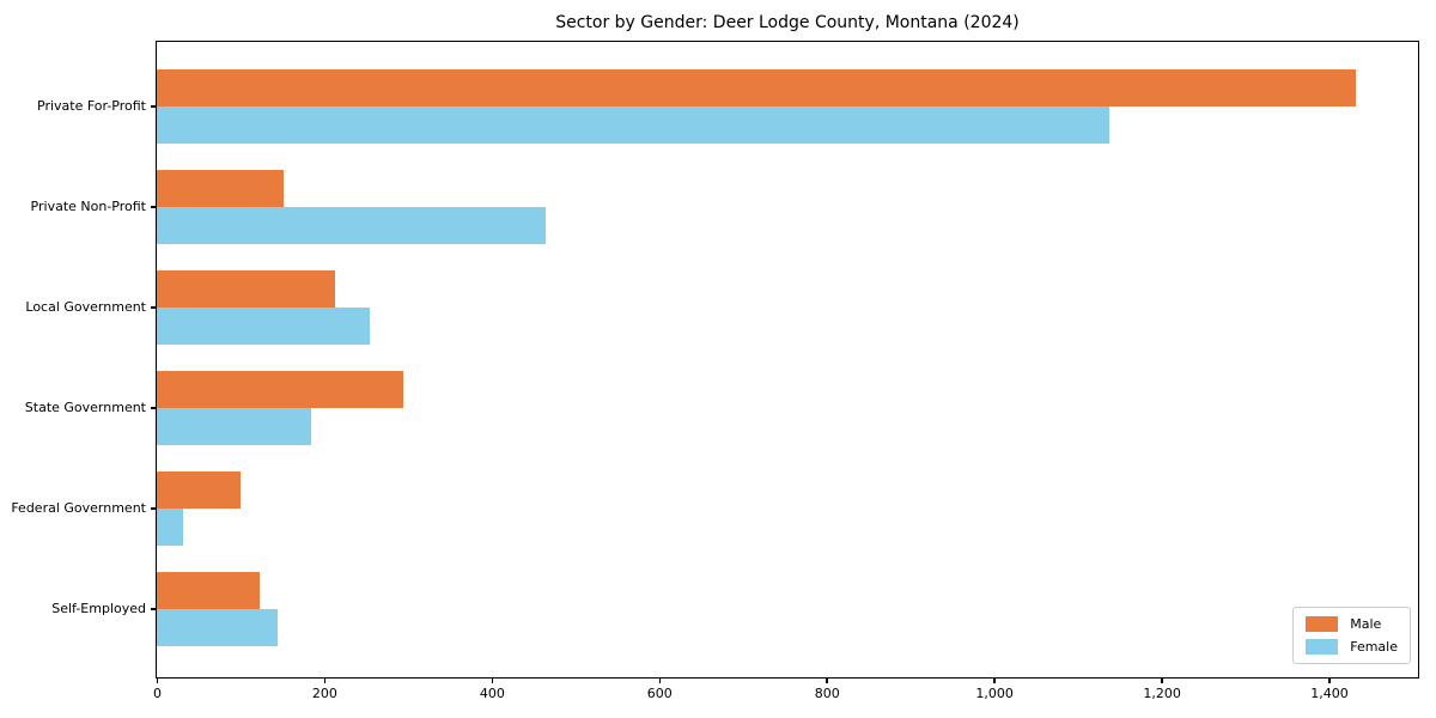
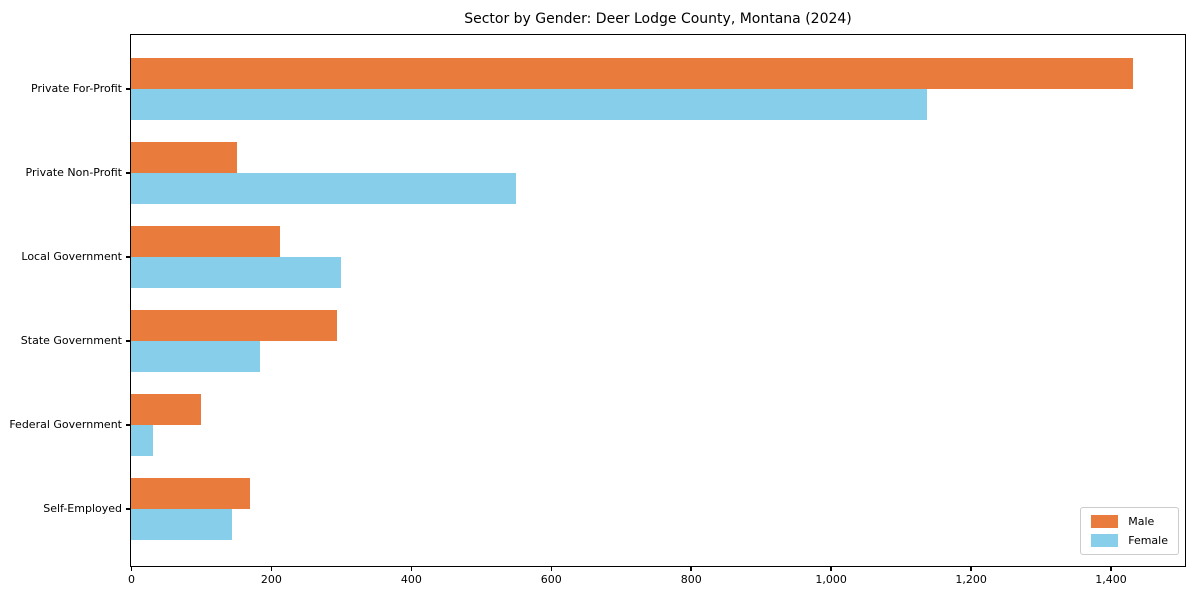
Female/Private Non-Profit: 460 -> 550
Female/Local Government: 250 -> 300
Male/Self-Employed: 120 -> 170
